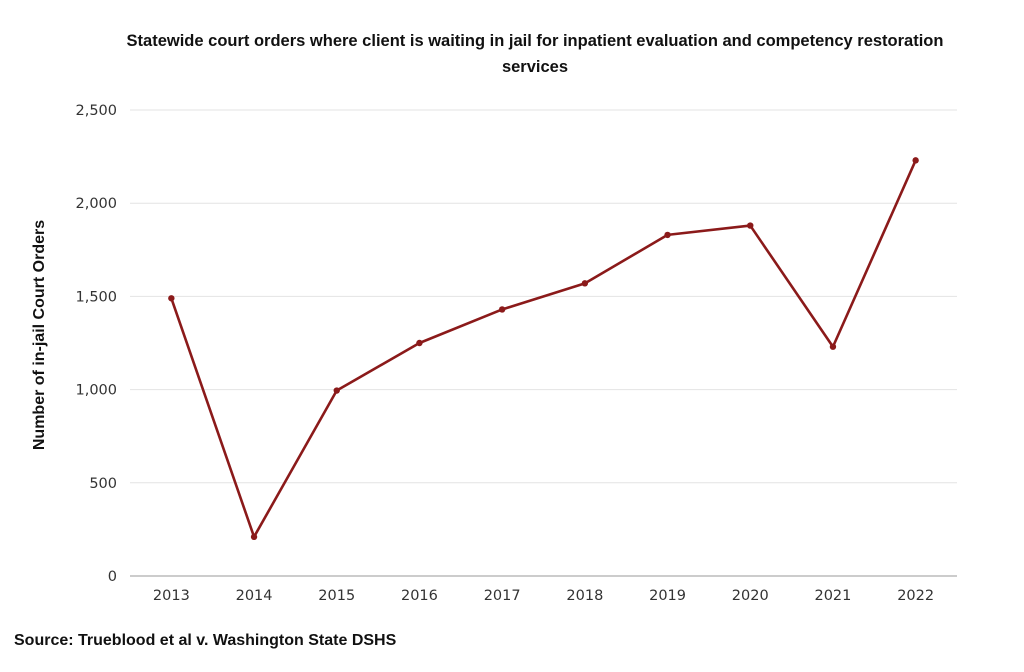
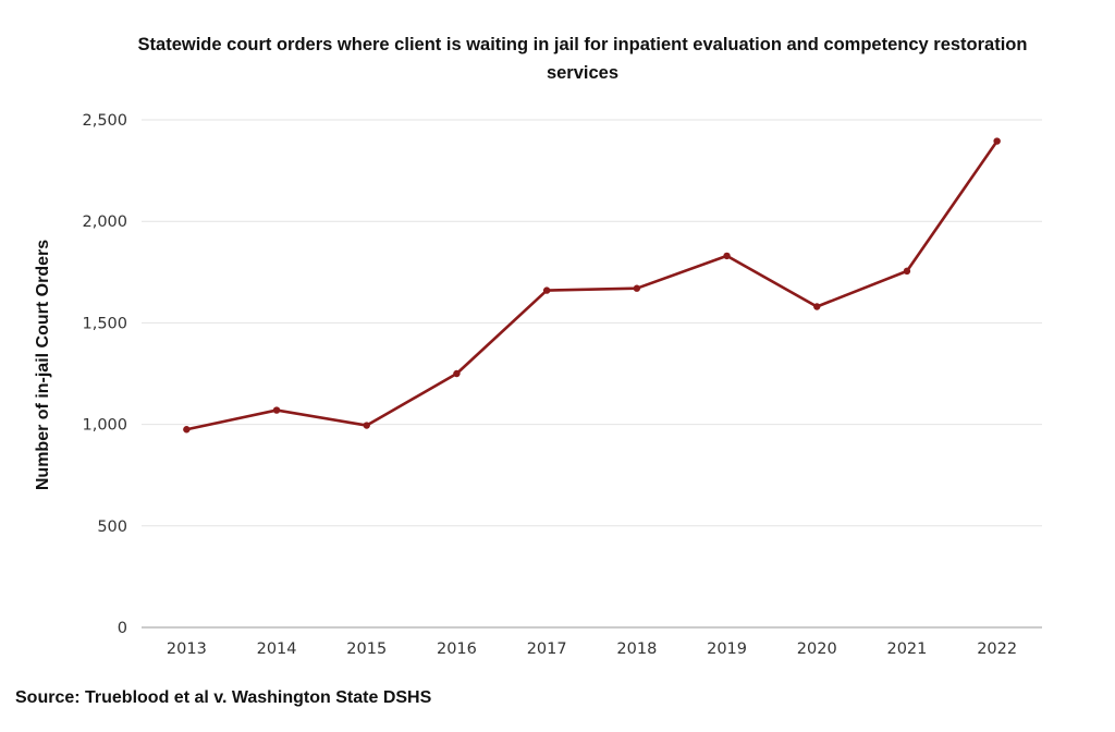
2013: 1490 -> 980
2014: 210 -> 1070
2017: 1430 -> 1660
2018: 1570 -> 1670
2020: 1880 -> 1580
2021: 1230 -> 1760
2022: 2230 -> 2400
